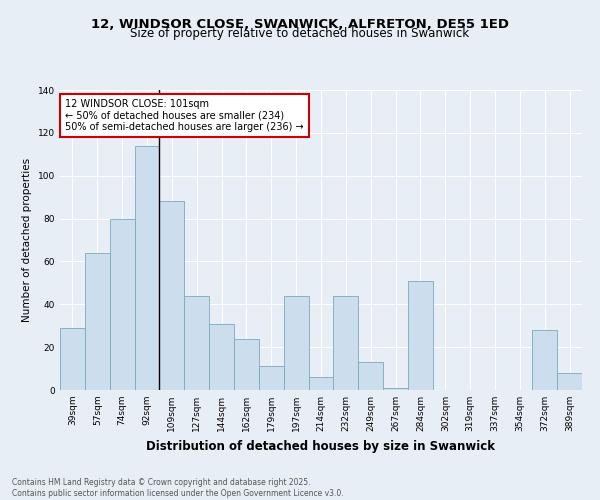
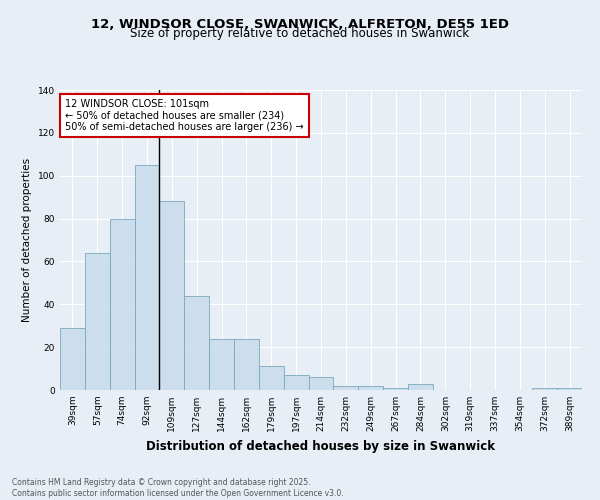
92sqm: 114 -> 105
144sqm: 31 -> 24
197sqm: 44 -> 7
232sqm: 44 -> 2
249sqm: 13 -> 2
284sqm: 51 -> 3
372sqm: 28 -> 1
389sqm: 8 -> 1
